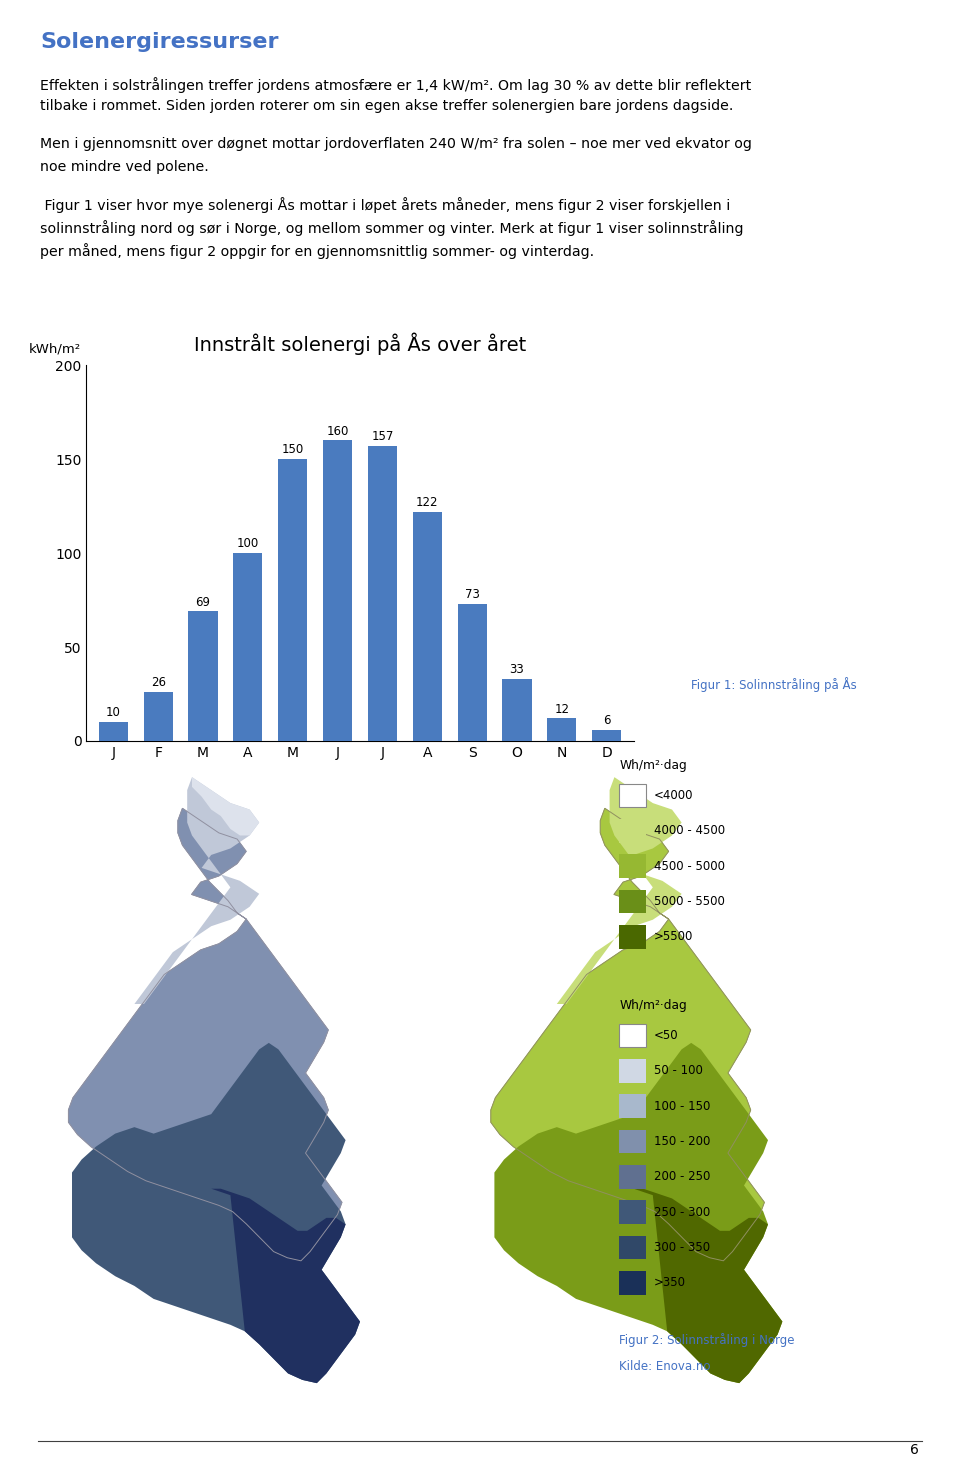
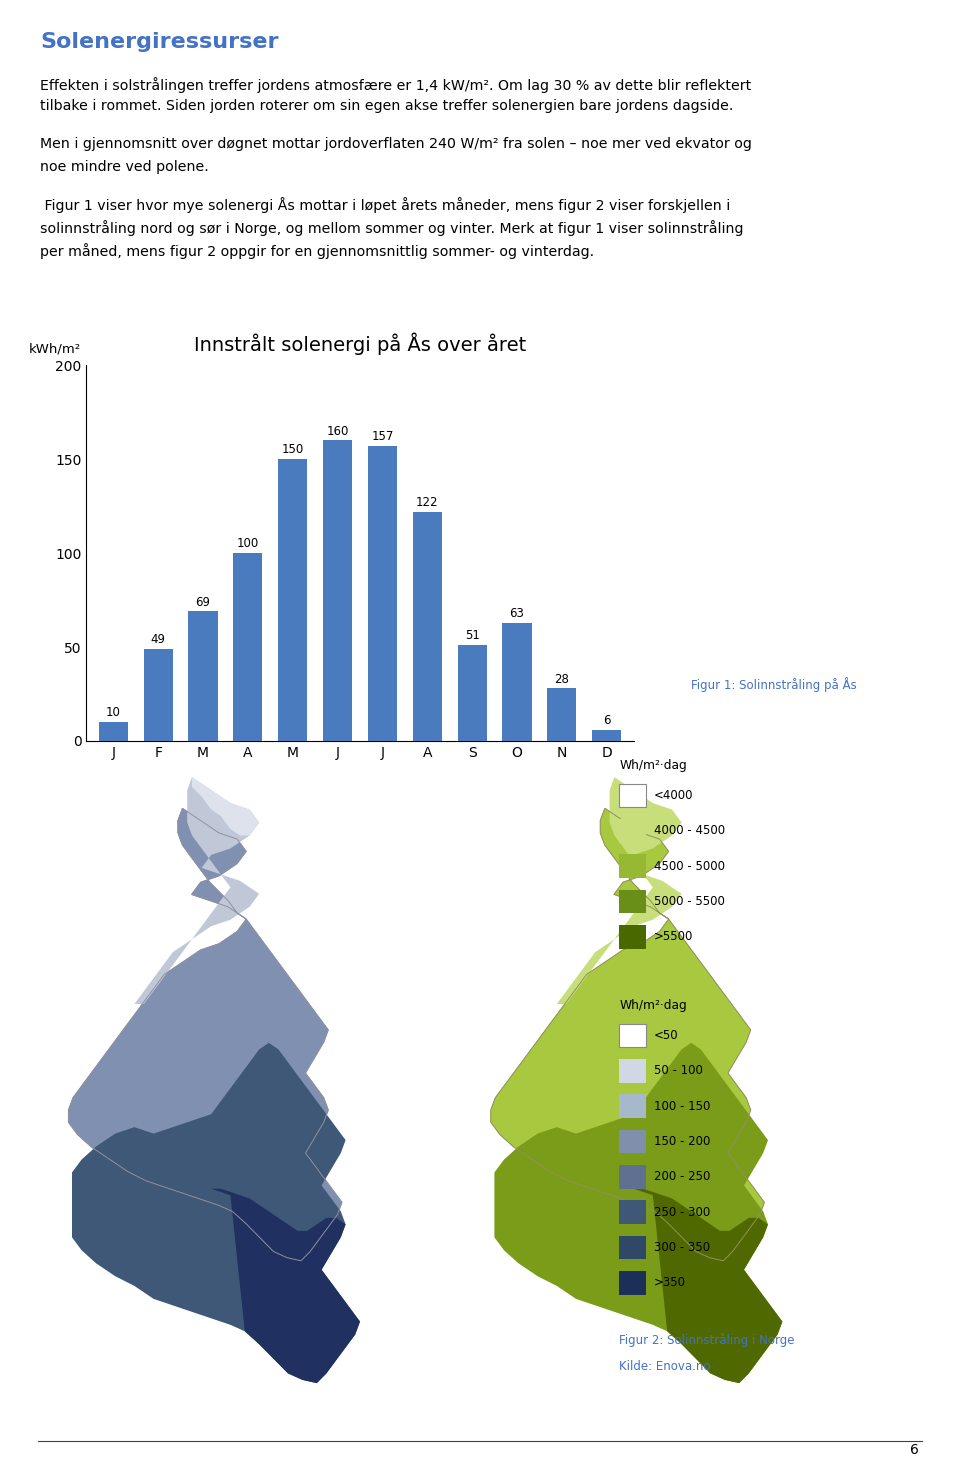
F: 26 -> 49
S: 73 -> 51
O: 33 -> 63
N: 12 -> 28
